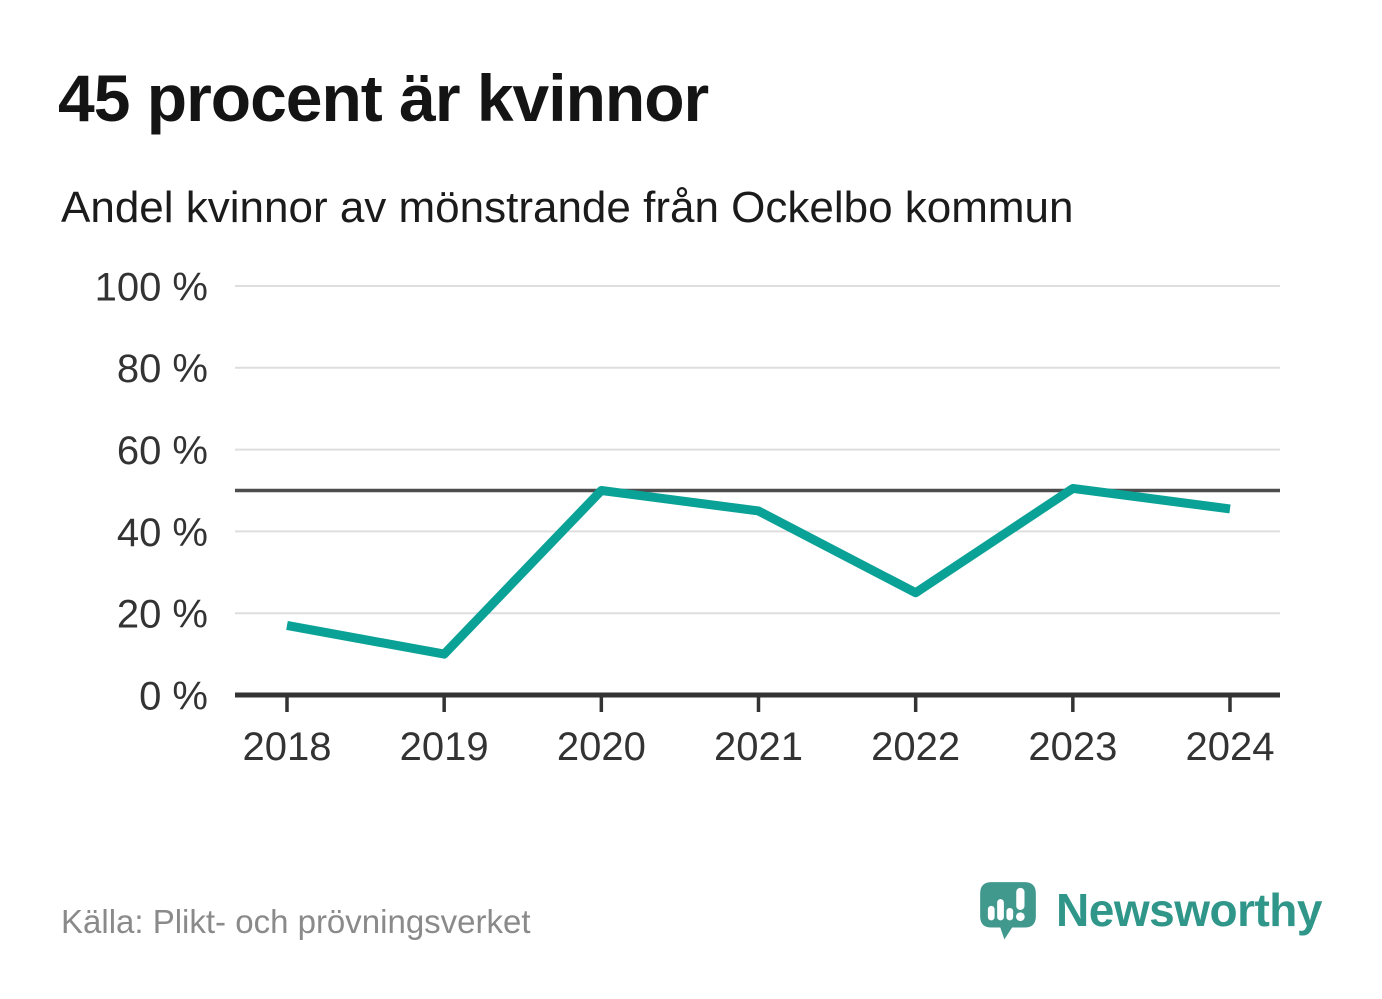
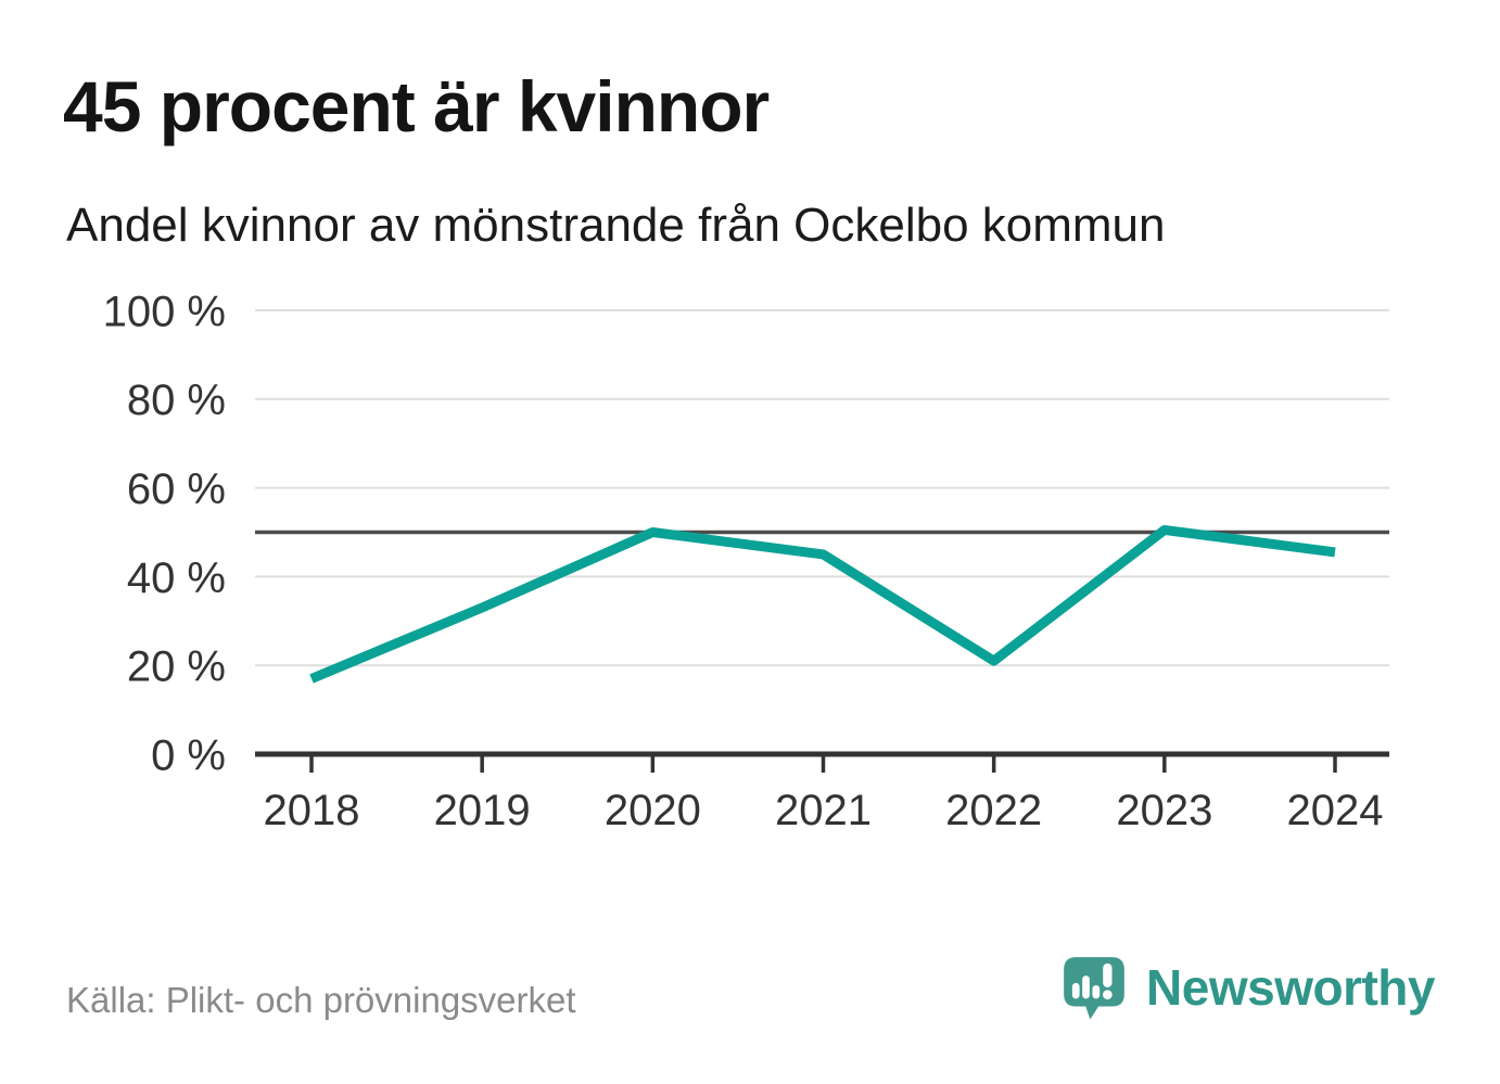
2019: 10% -> 33%
2022: 25% -> 21%
